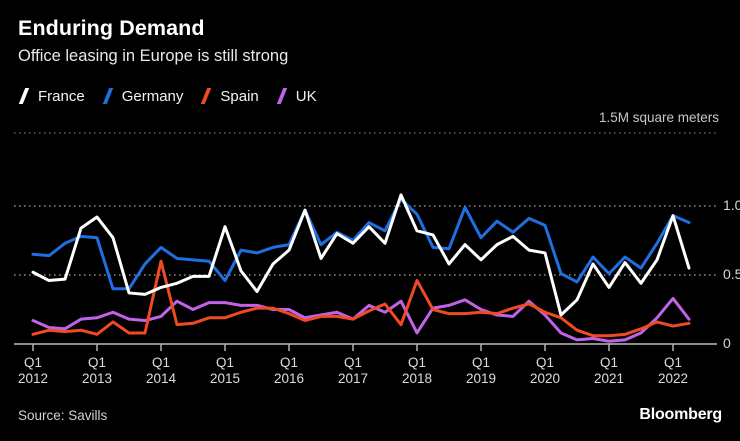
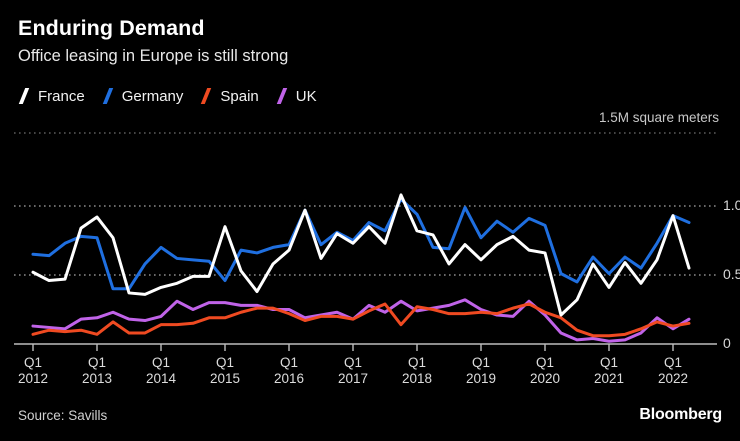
UK/Q1 2012: 0.17 -> 0.13
Spain/Q1 2014: 0.60 -> 0.14
Spain/Q1 2018: 0.46 -> 0.27
UK/Q1 2018: 0.08 -> 0.24
UK/Q1 2022: 0.33 -> 0.11
